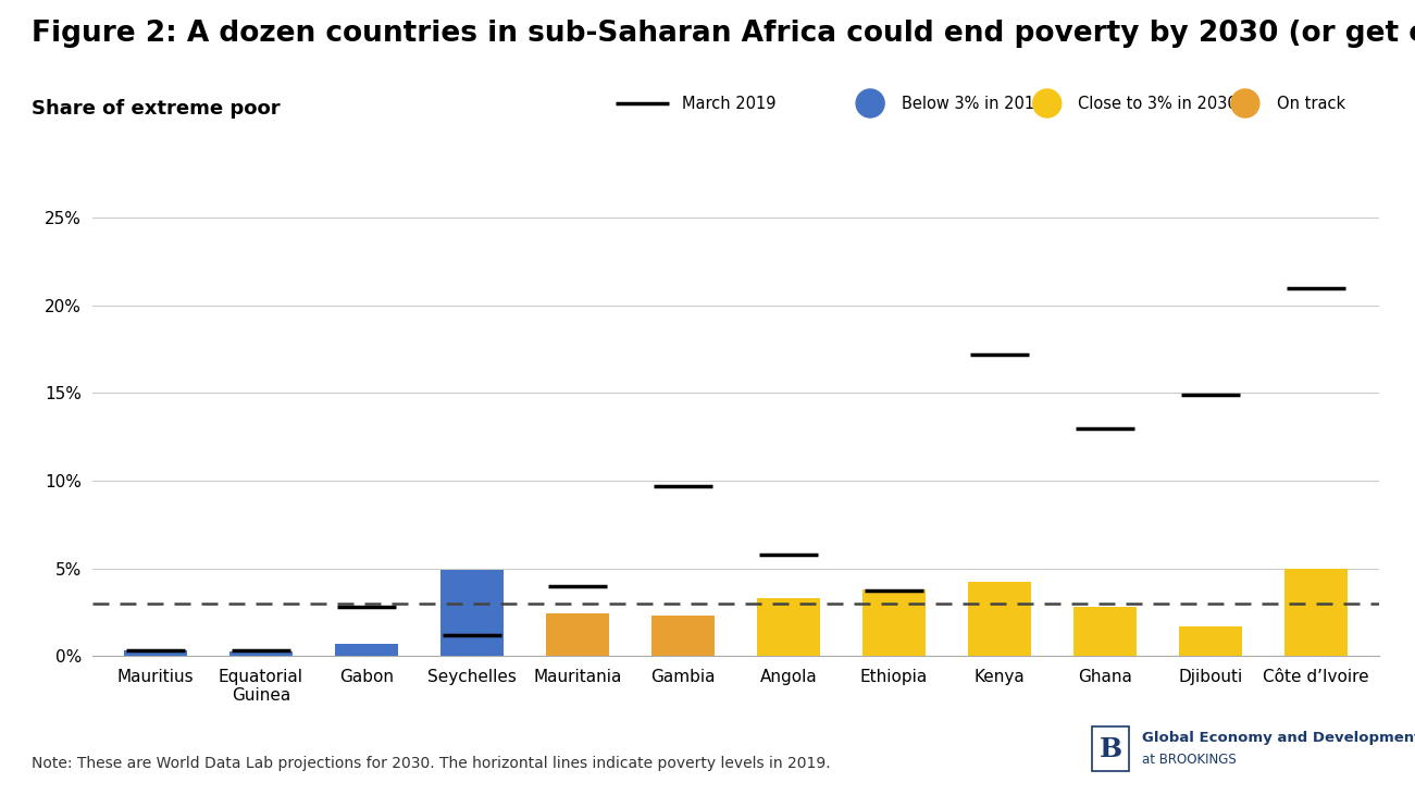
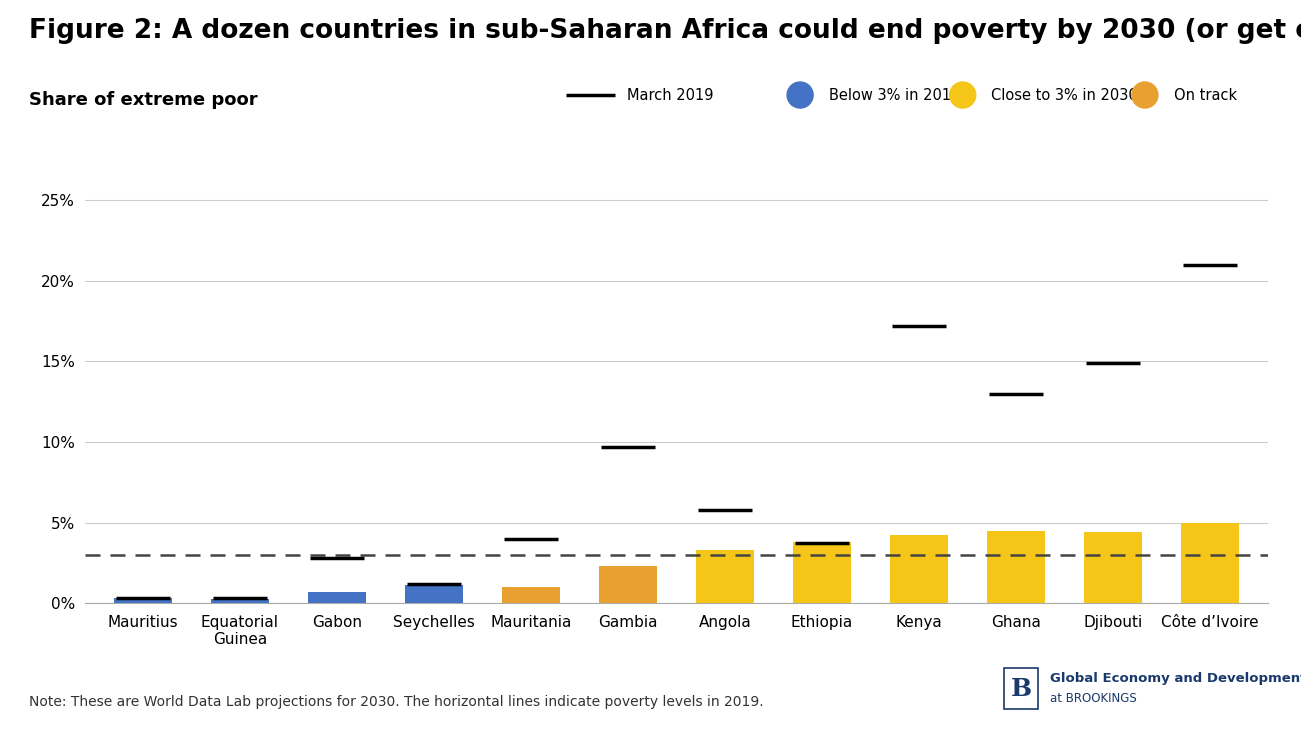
Seychelles: 4.9% -> 1.1%
Mauritania: 2.4% -> 1.0%
Ghana: 2.8% -> 4.5%
Djibouti: 1.7% -> 4.4%
